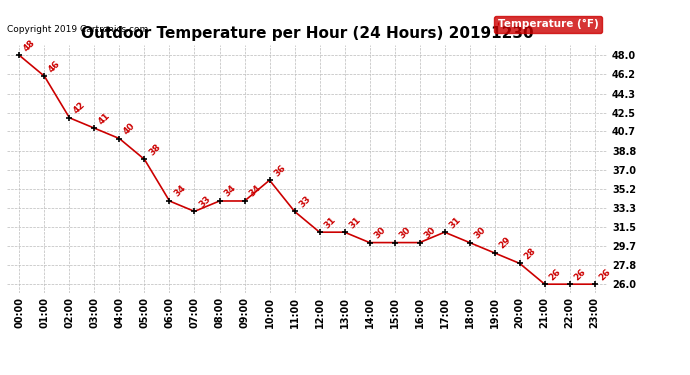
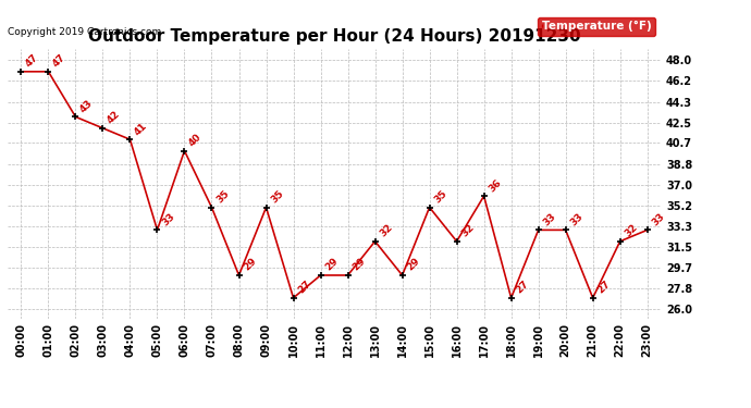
00:00: 48 -> 47
01:00: 46 -> 47
02:00: 42 -> 43
03:00: 41 -> 42
04:00: 40 -> 41
05:00: 38 -> 33
06:00: 34 -> 40
07:00: 33 -> 35
08:00: 34 -> 29
09:00: 34 -> 35
10:00: 36 -> 27
11:00: 33 -> 29
12:00: 31 -> 29
13:00: 31 -> 32
14:00: 30 -> 29
15:00: 30 -> 35
16:00: 30 -> 32
17:00: 31 -> 36
18:00: 30 -> 27
19:00: 29 -> 33
20:00: 28 -> 33
21:00: 26 -> 27
22:00: 26 -> 32
23:00: 26 -> 33
